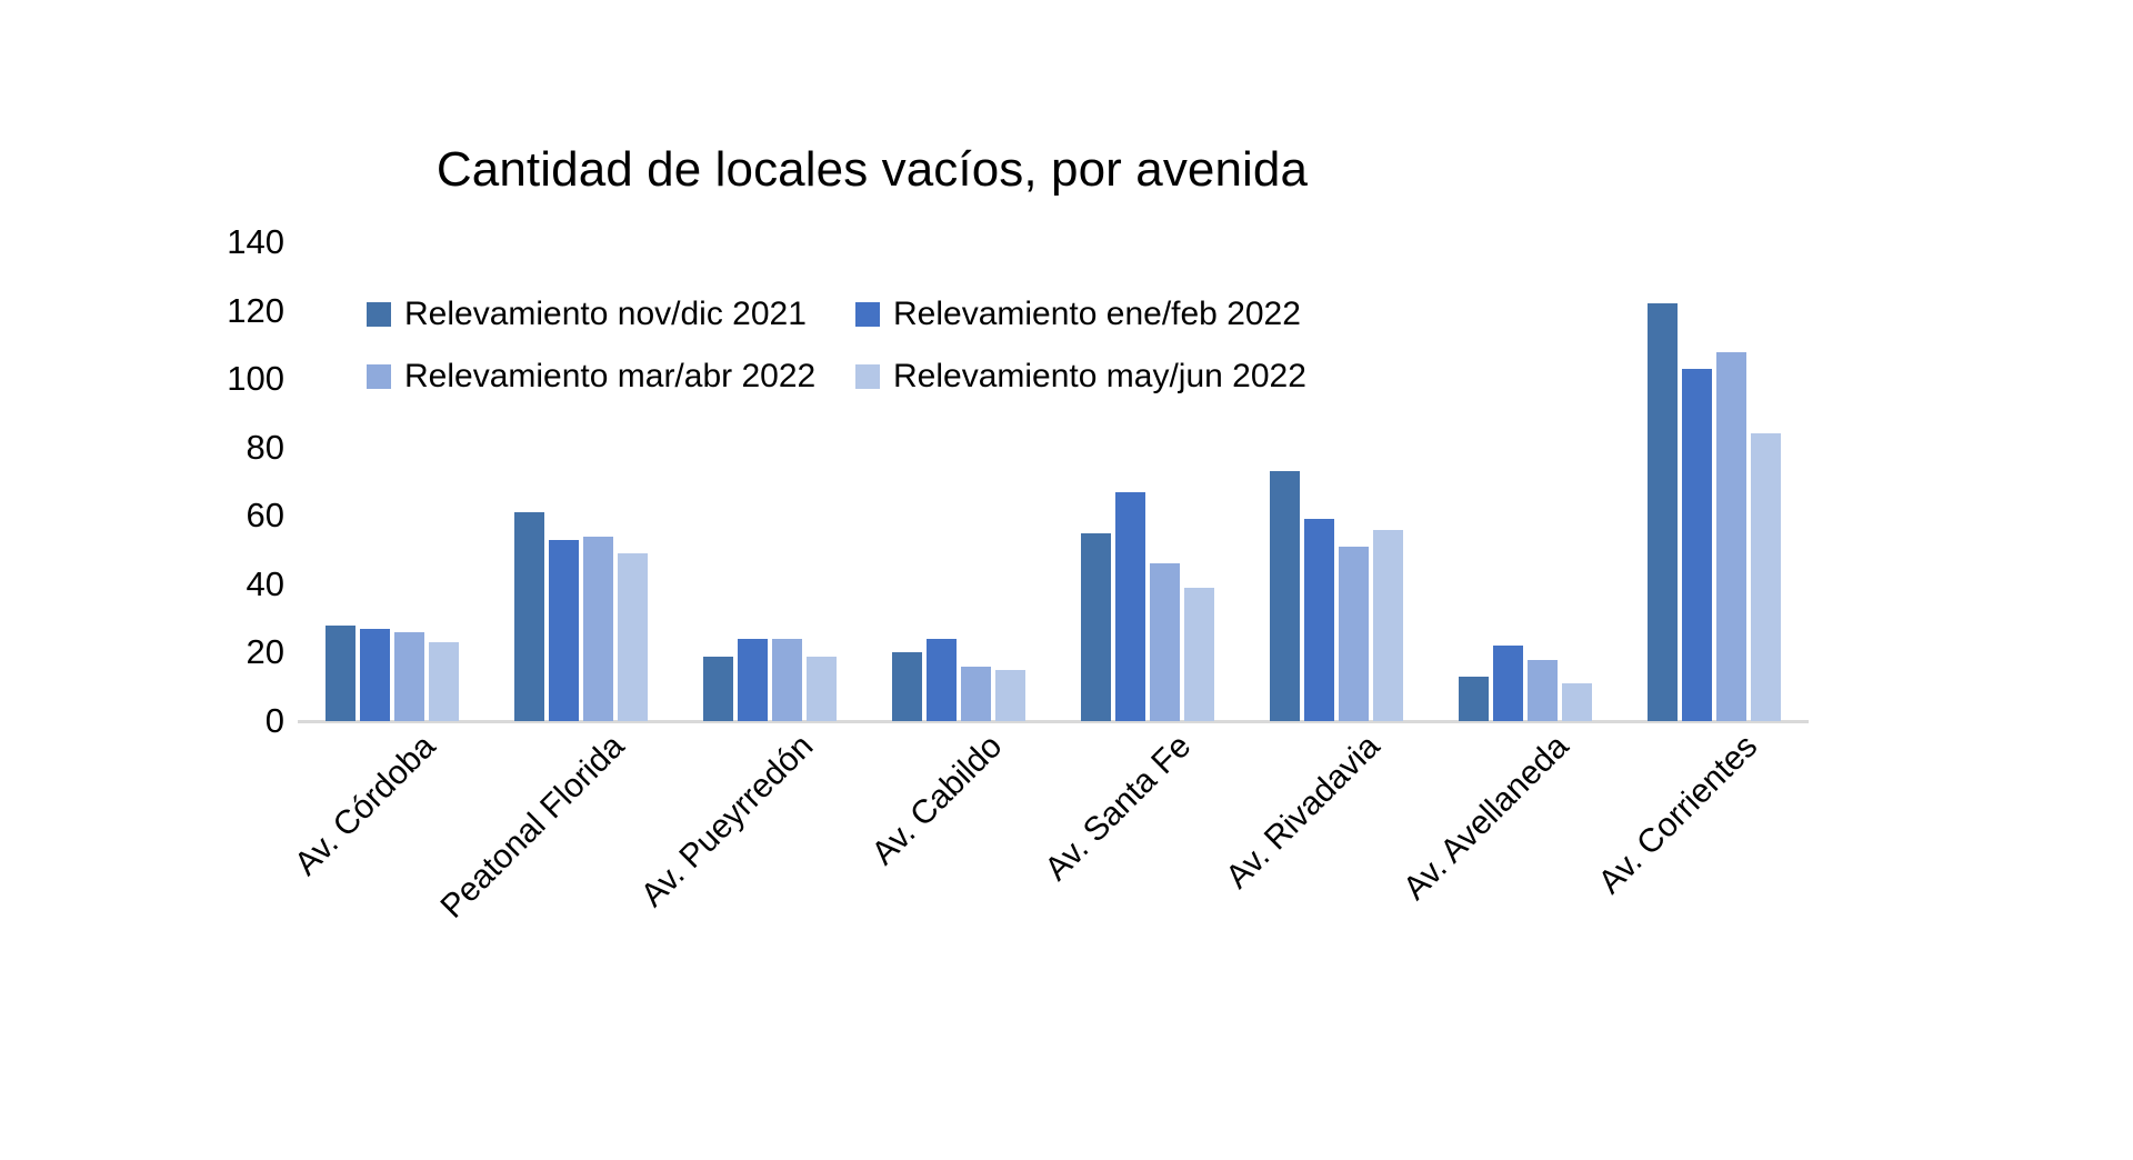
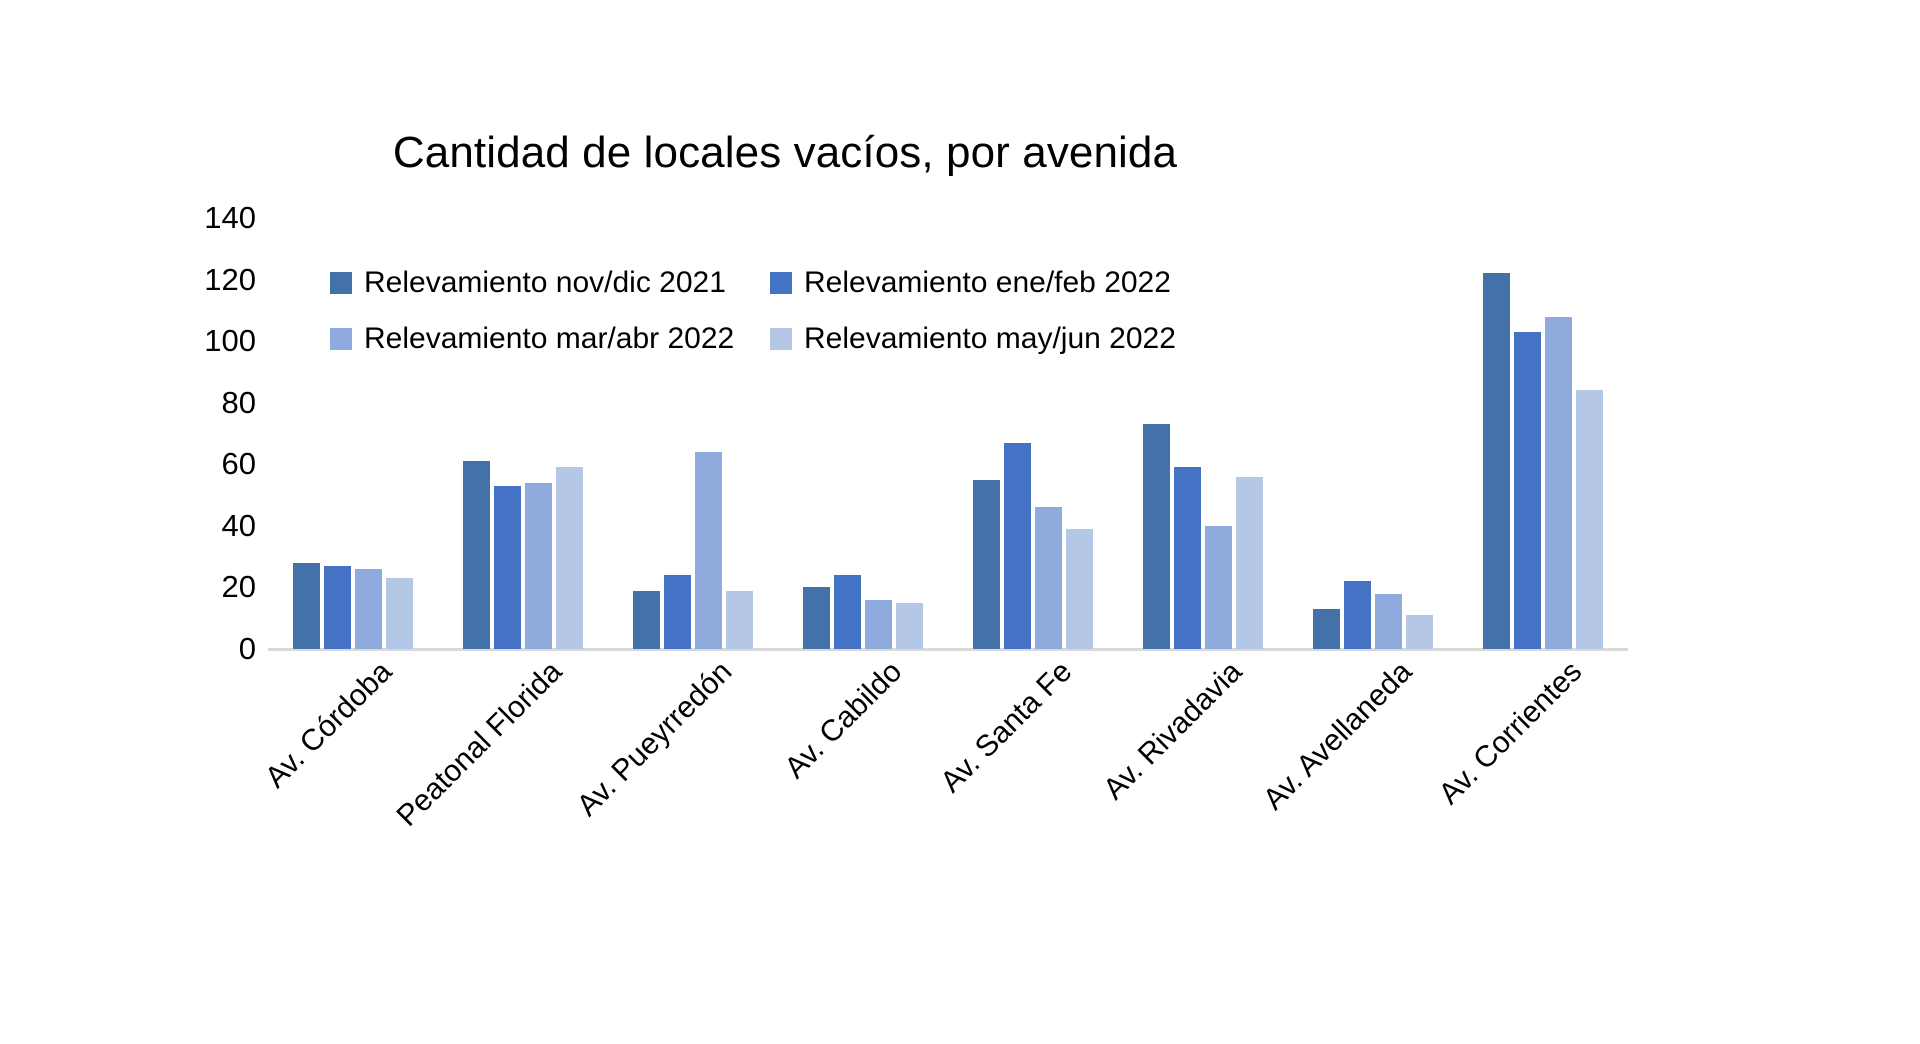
Relevamiento may/jun 2022/Peatonal Florida: 49 -> 59
Relevamiento mar/abr 2022/Av. Pueyrredón: 24 -> 64
Relevamiento mar/abr 2022/Av. Rivadavia: 51 -> 40
